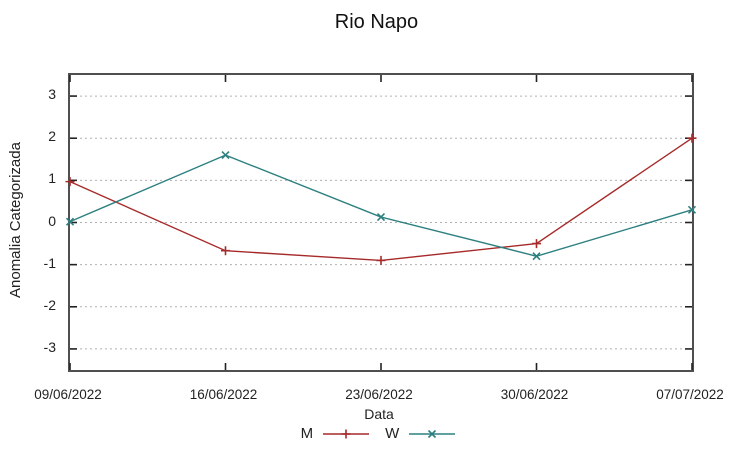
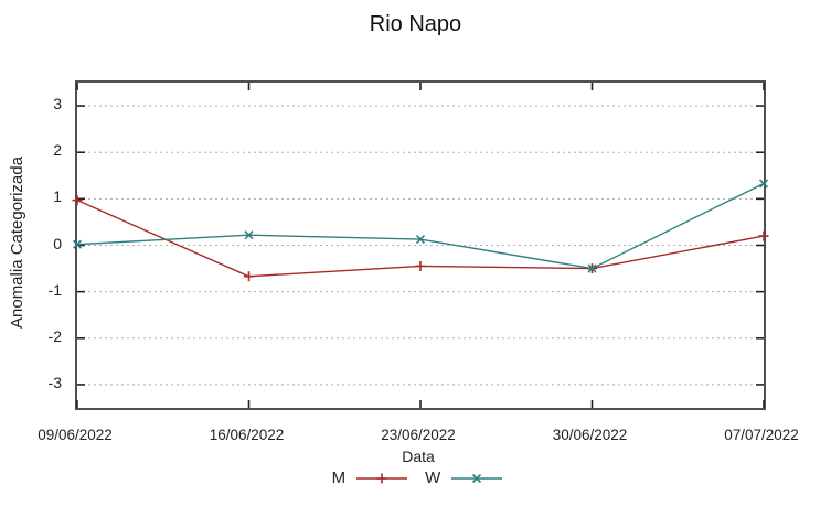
W/16/06/2022: 1.6 -> 0.2
M/23/06/2022: -0.9 -> -0.5
W/30/06/2022: -0.8 -> -0.5
M/07/07/2022: 2.0 -> 0.2
W/07/07/2022: 0.3 -> 1.3
